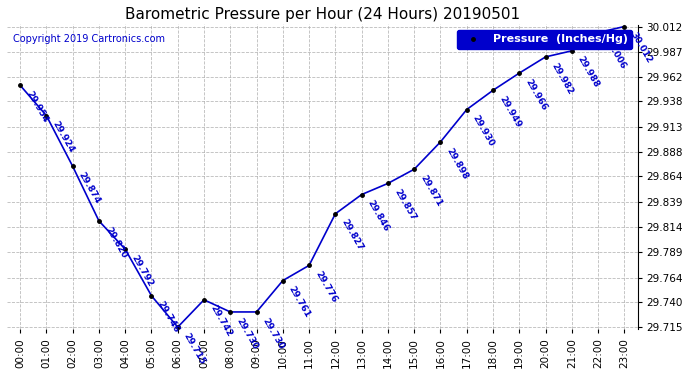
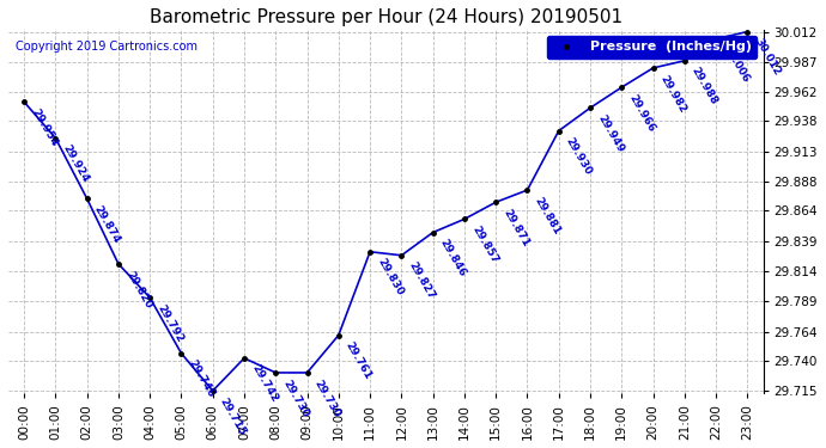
11:00: 29.776 -> 29.830
16:00: 29.898 -> 29.881
